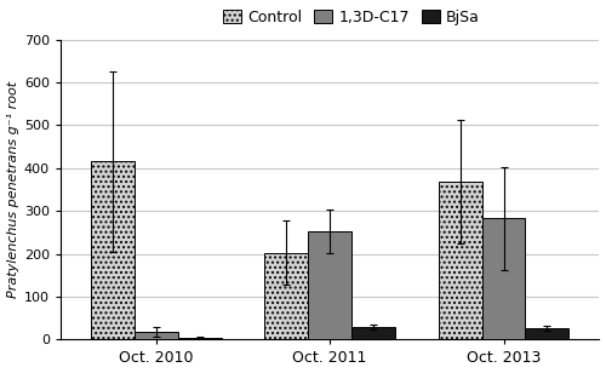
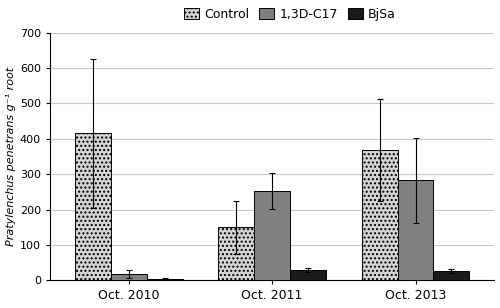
Control/Oct. 2011: 202 -> 150
